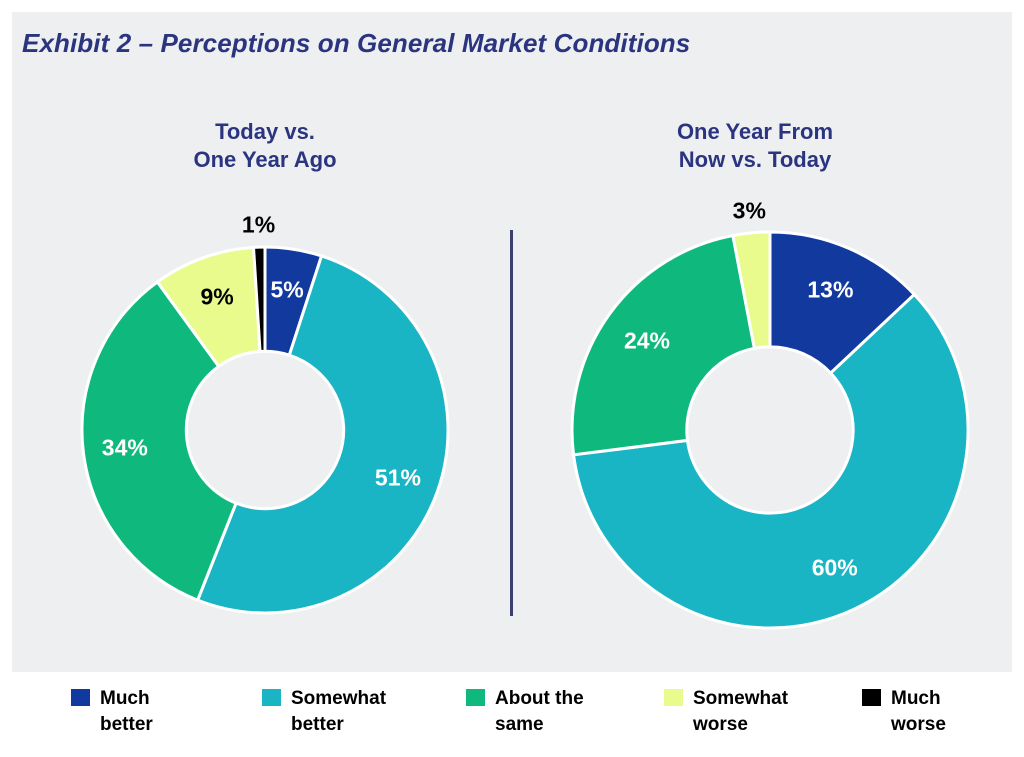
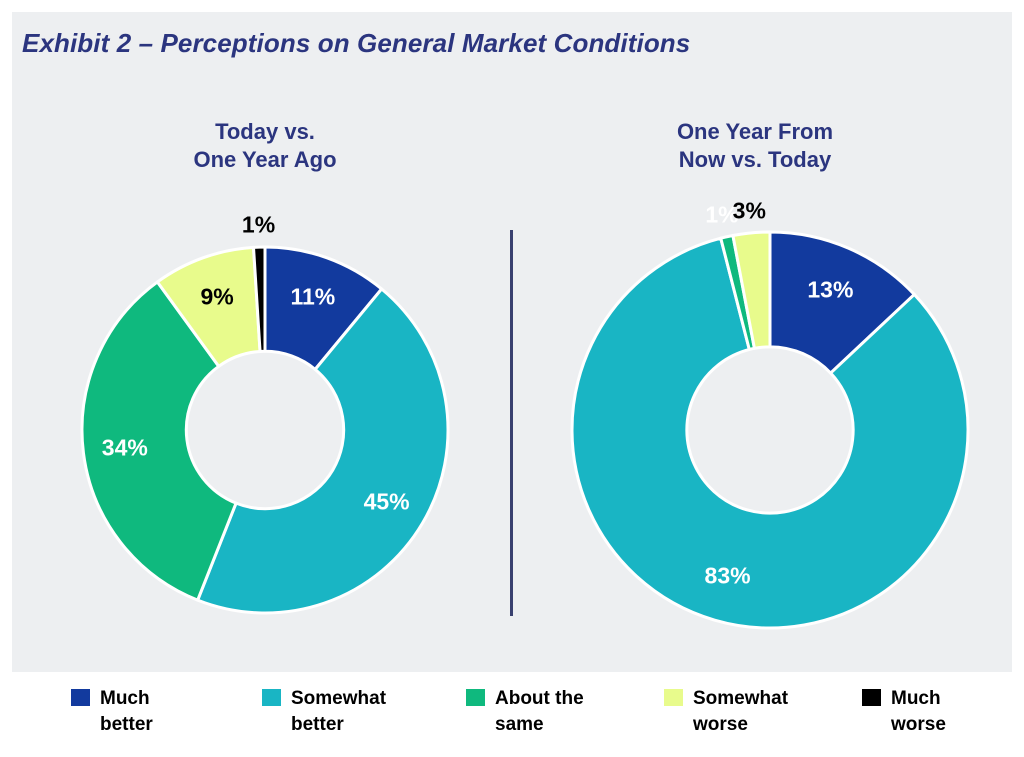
Today vs. One Year Ago/Much better: 5% -> 11%
Today vs. One Year Ago/Somewhat better: 51% -> 45%
One Year From Now vs. Today/Somewhat better: 60% -> 83%
One Year From Now vs. Today/About the same: 24% -> 1%
